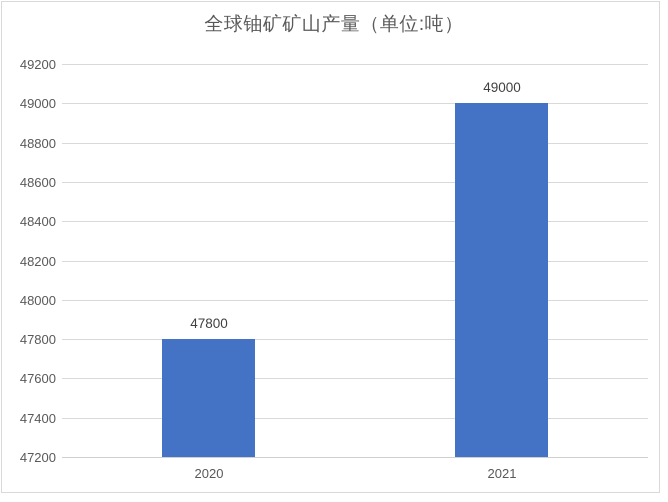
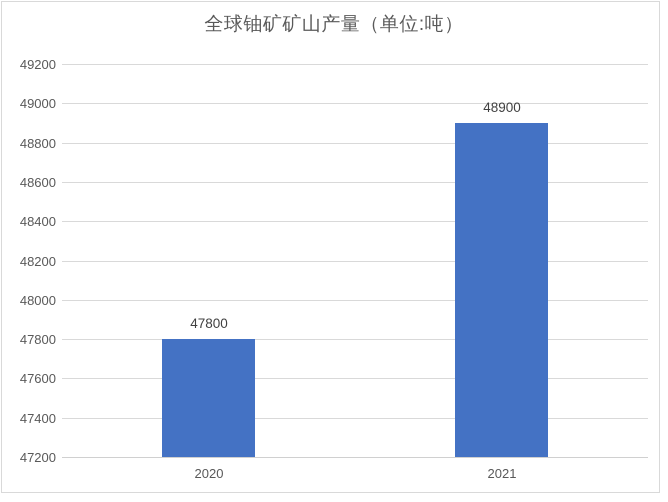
2021: 49000 -> 48900
